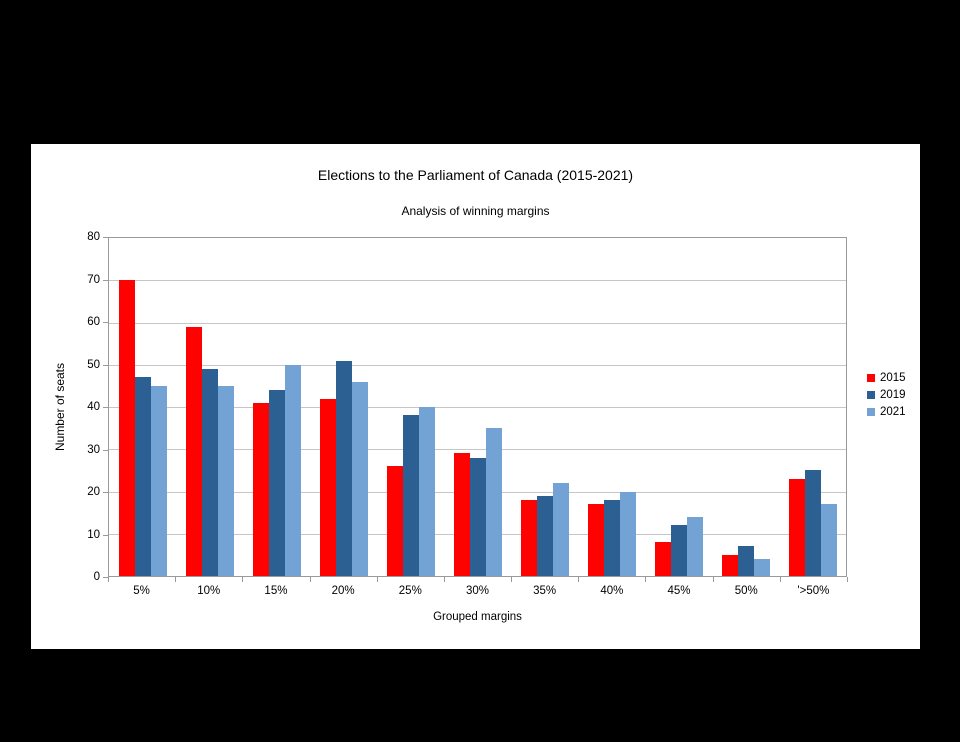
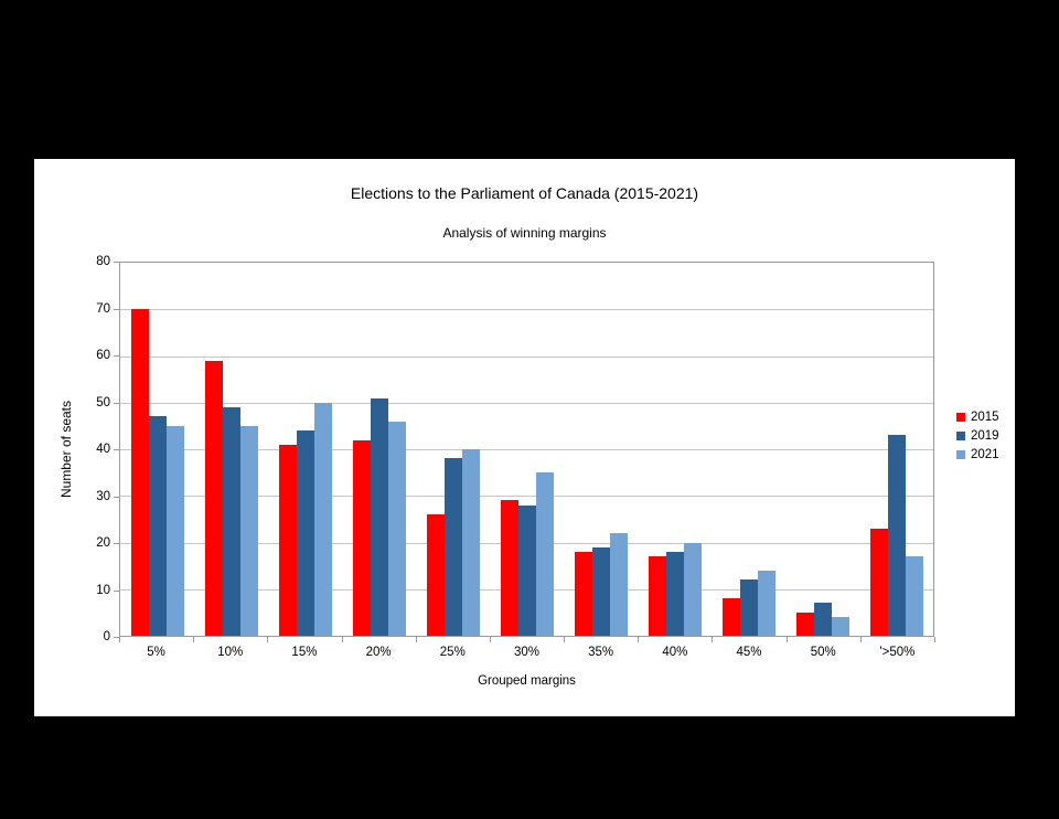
2019/'>50%: 25 -> 43
